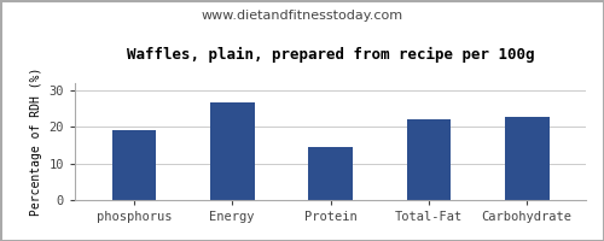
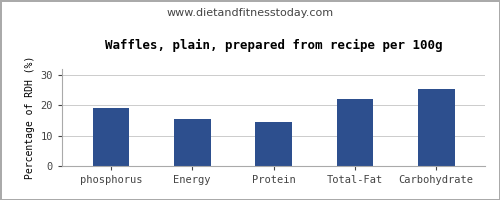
Energy: 26.5 -> 15.3
Carbohydrate: 22.5 -> 25.2
